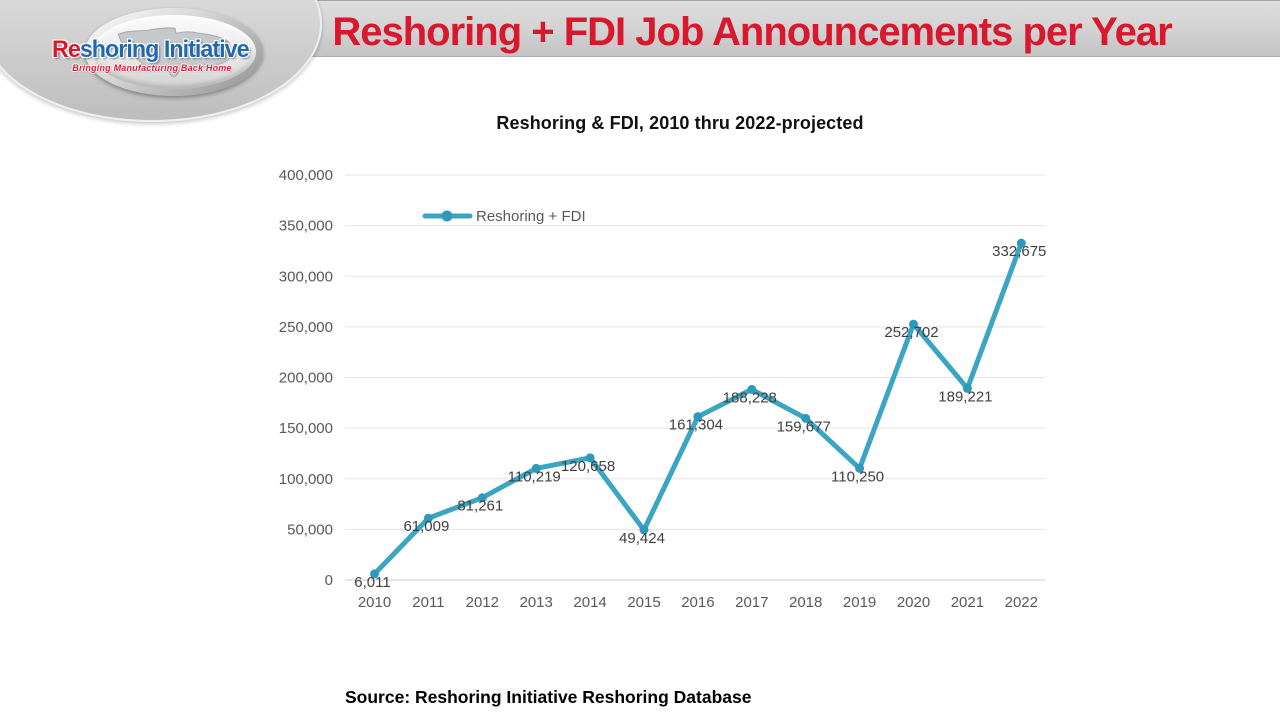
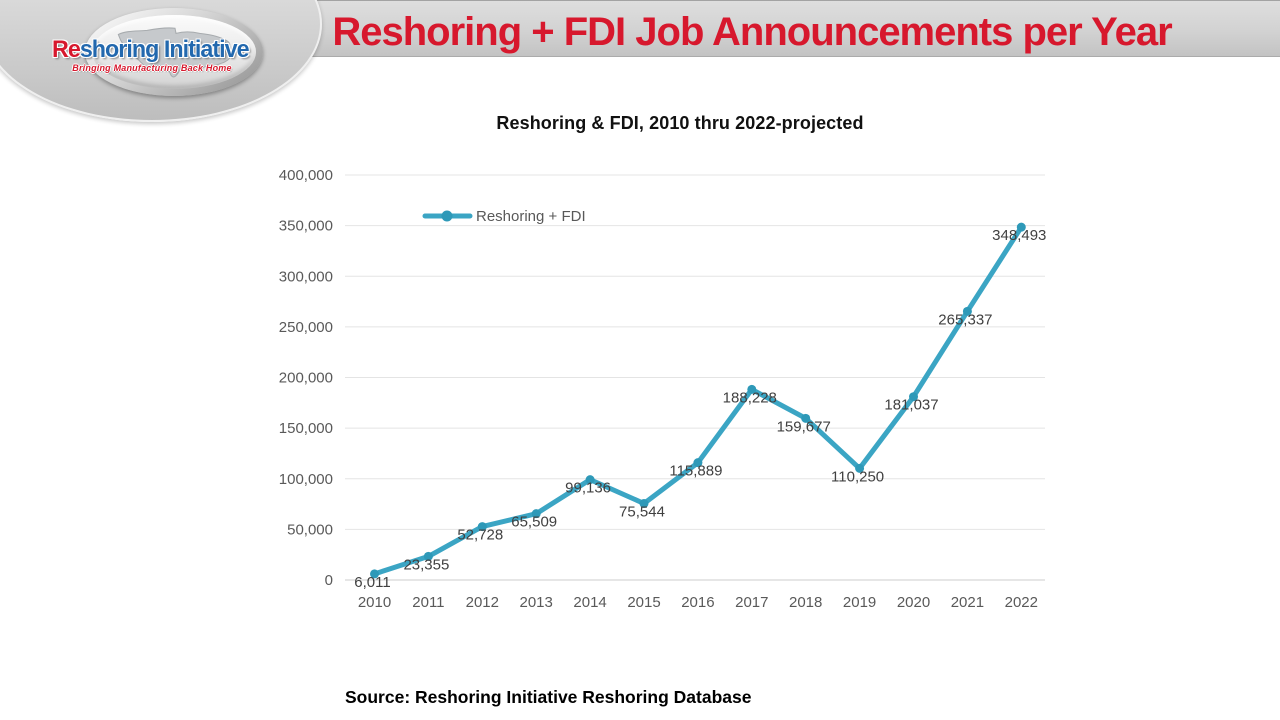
2011: 61,009 -> 23,355
2012: 81,261 -> 52,728
2013: 110,219 -> 65,509
2014: 120,658 -> 99,136
2015: 49,424 -> 75,544
2016: 161,304 -> 115,889
2020: 252,702 -> 181,037
2021: 189,221 -> 265,337
2022: 332,675 -> 348,493
